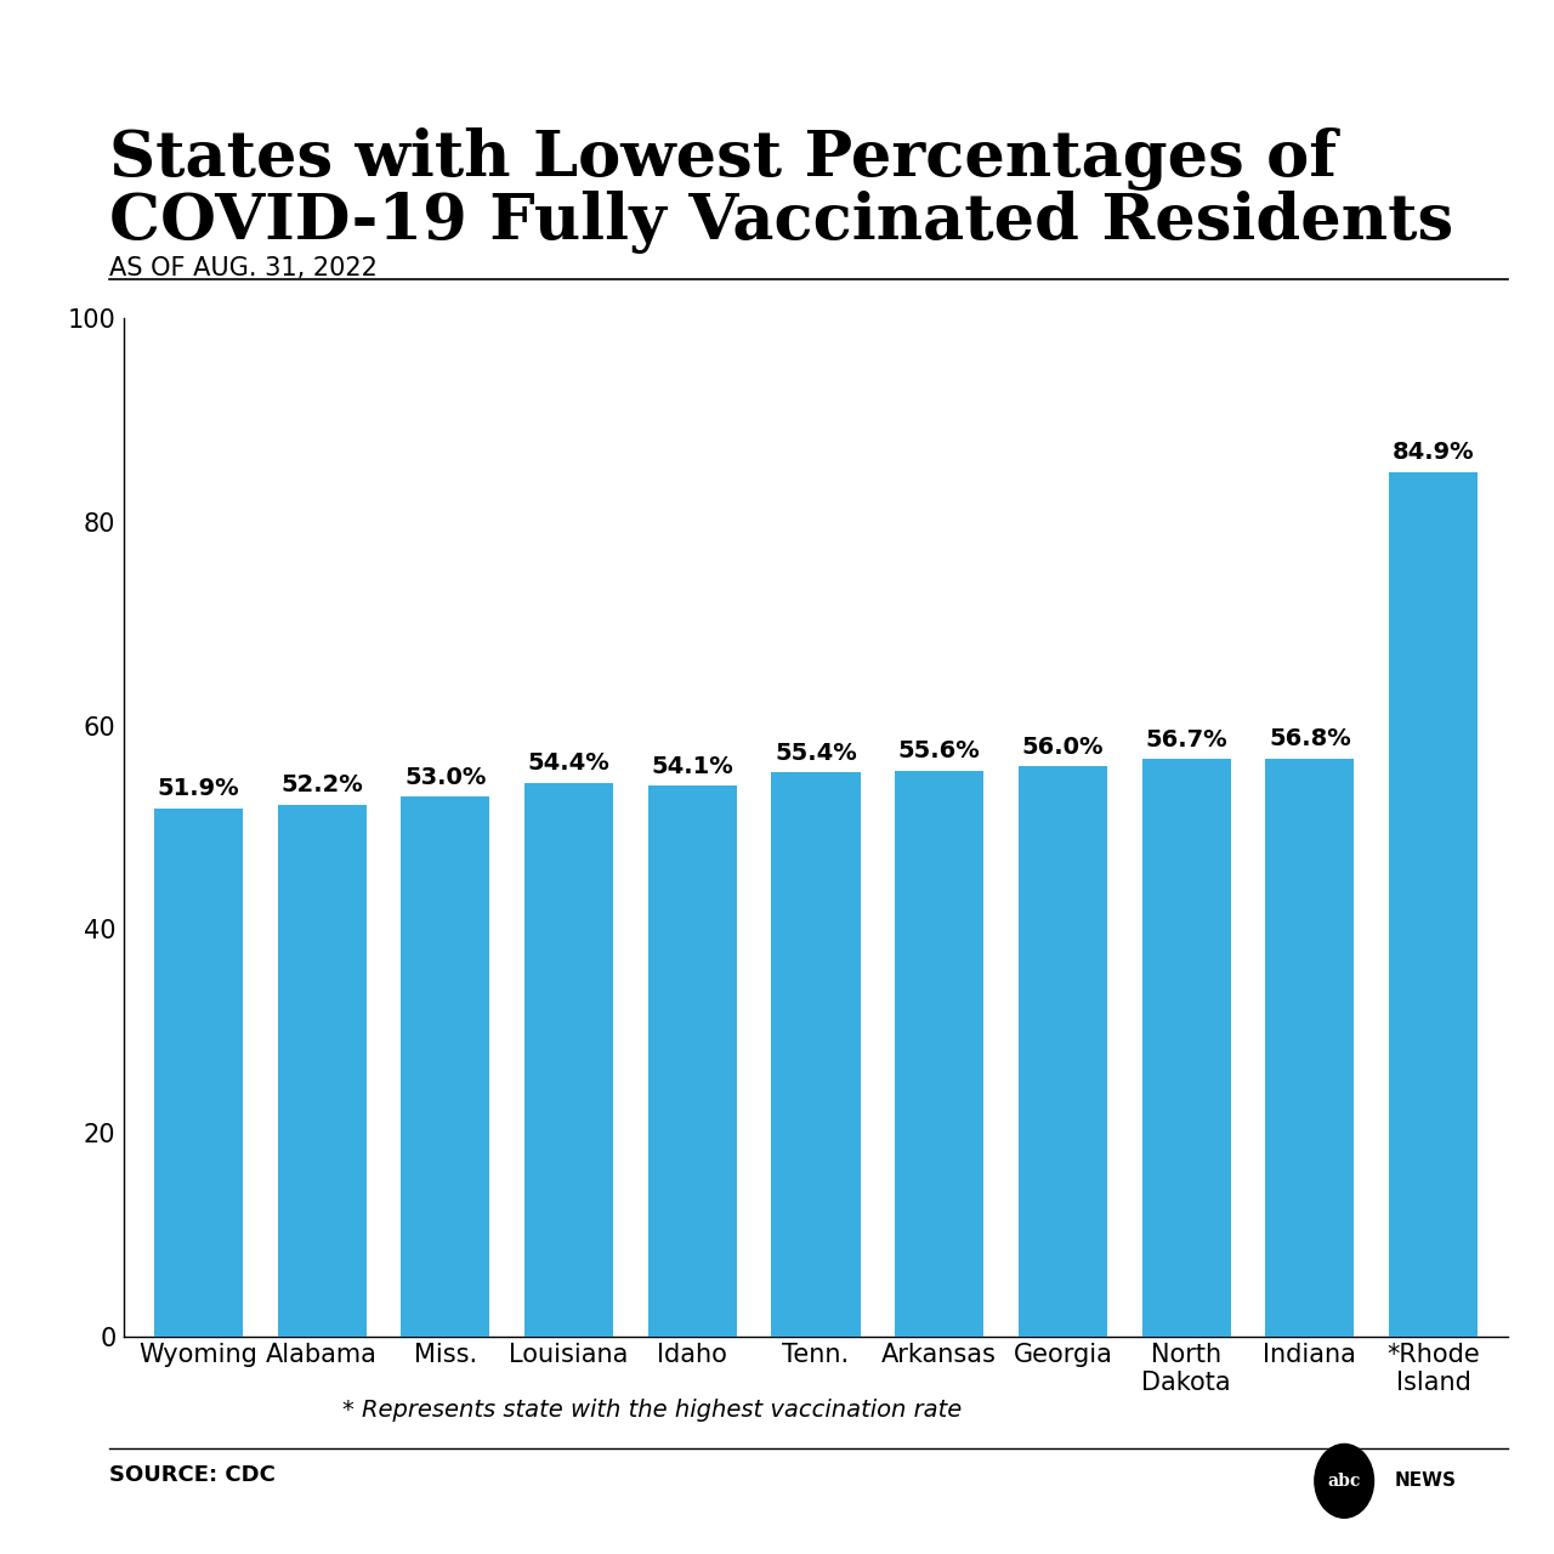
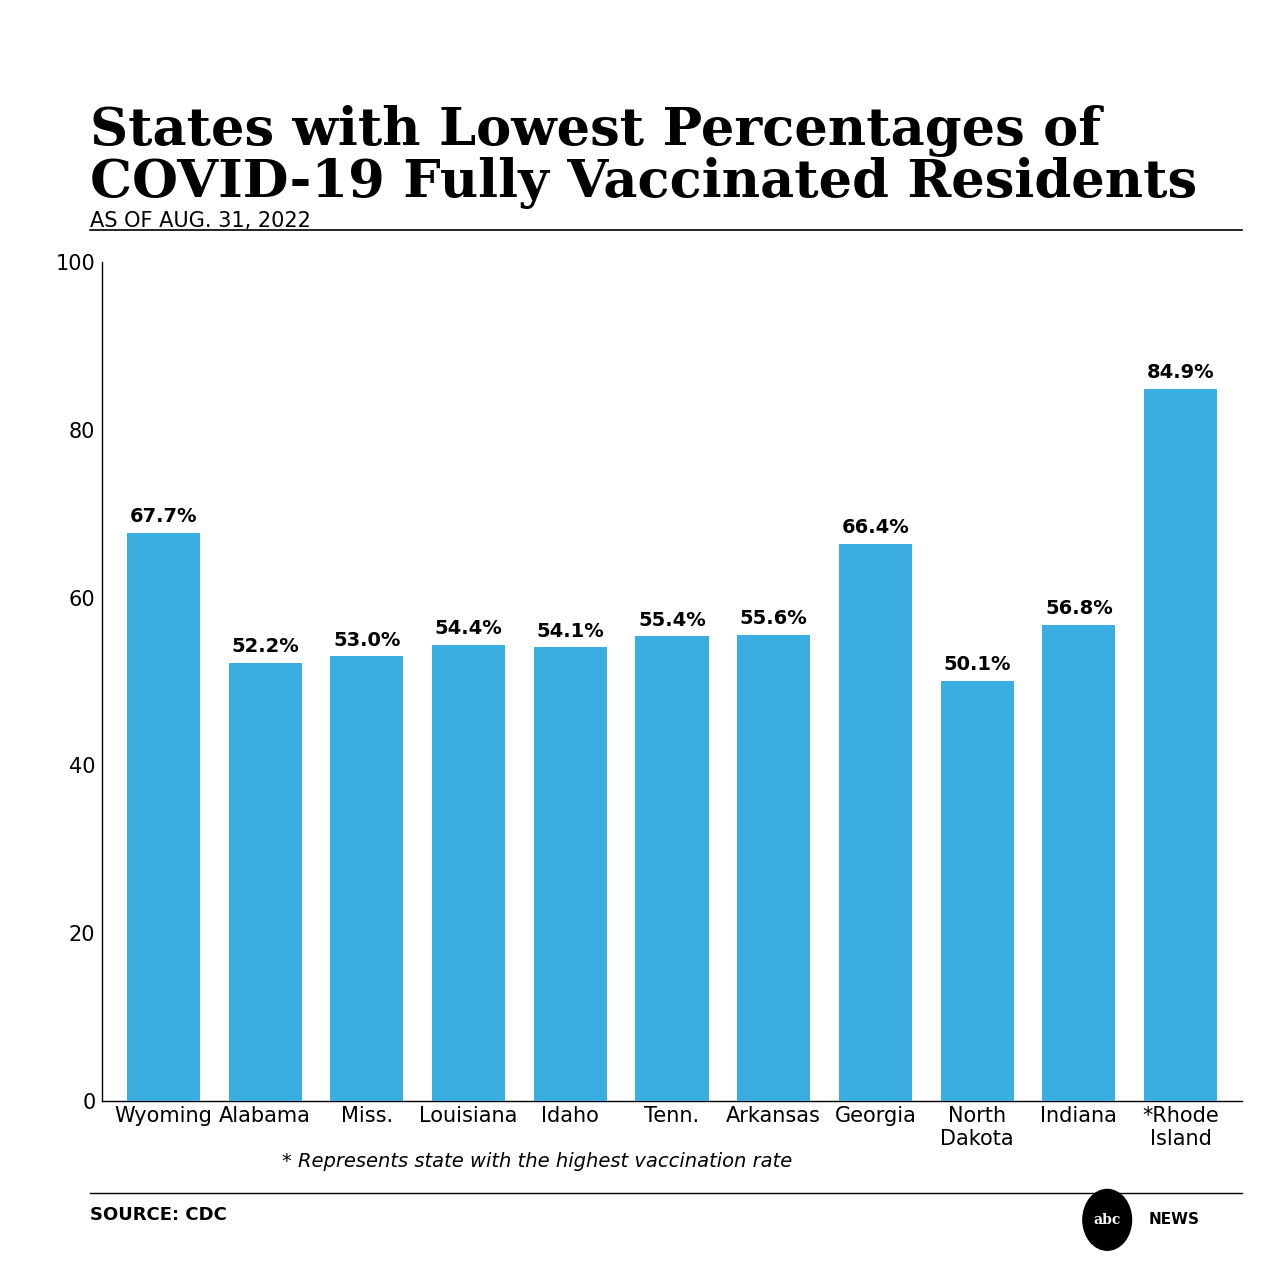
Wyoming: 51.9% -> 67.7%
Georgia: 56.0% -> 66.4%
North Dakota: 56.7% -> 50.1%
